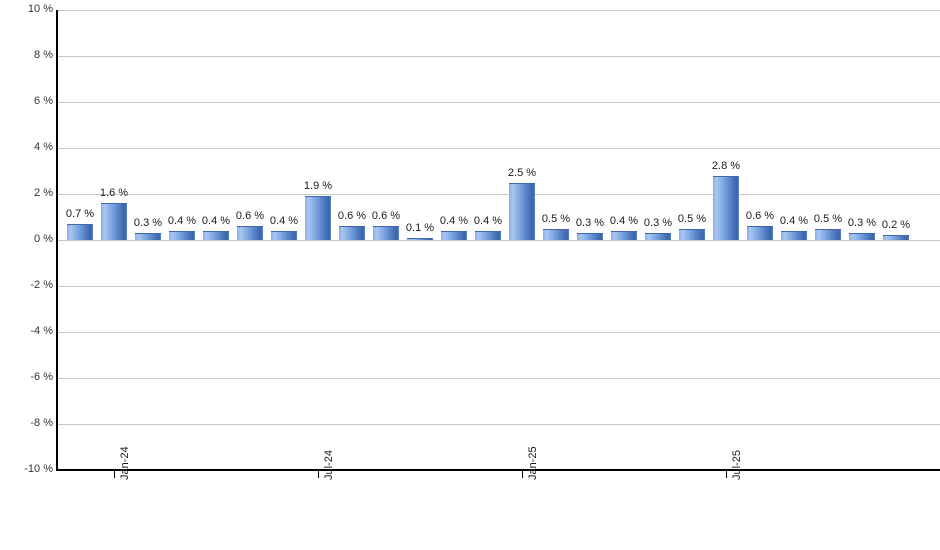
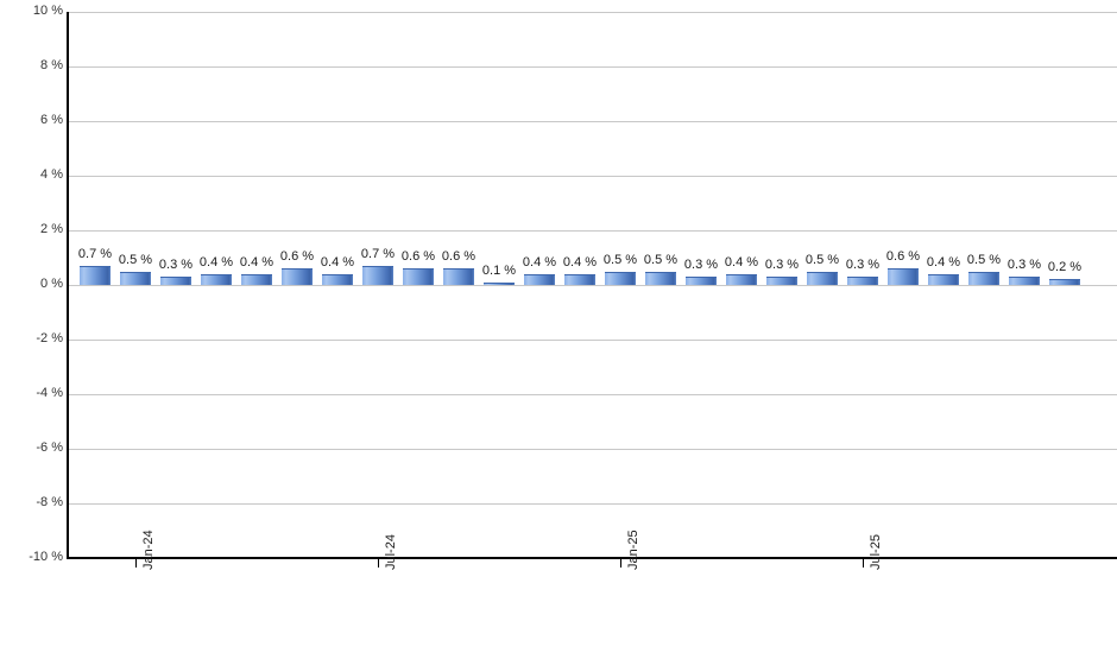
Jan-24: 1.6 -> 0.5
Jul-24: 1.9 -> 0.7
Jan-25: 2.5 -> 0.5
Jul-25: 2.8 -> 0.3
